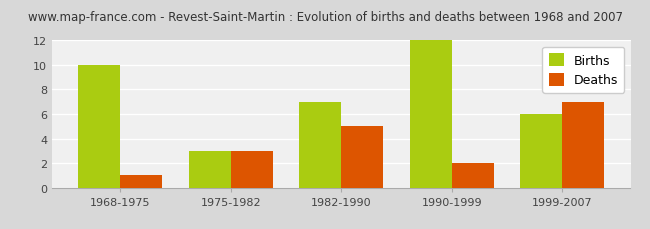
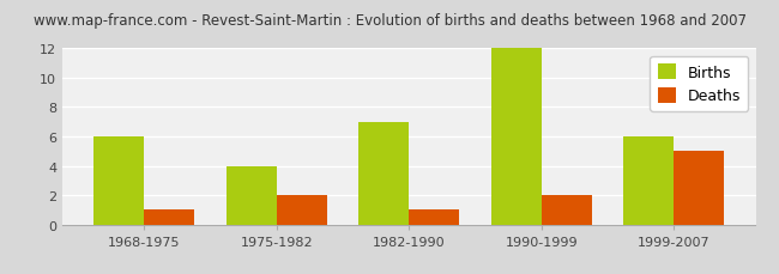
Births/1968-1975: 10 -> 6
Births/1975-1982: 3 -> 4
Deaths/1975-1982: 3 -> 2
Deaths/1982-1990: 5 -> 1
Deaths/1999-2007: 7 -> 5
